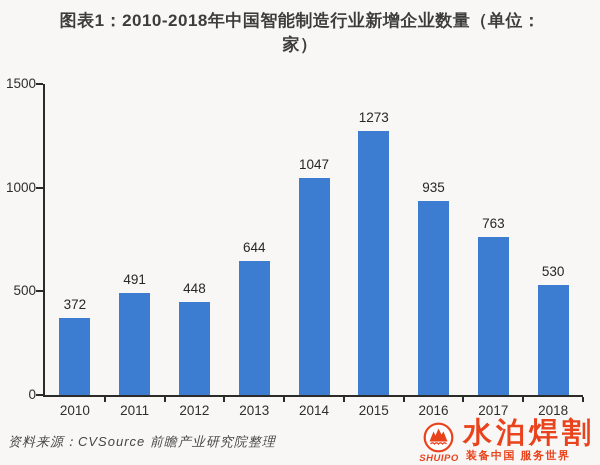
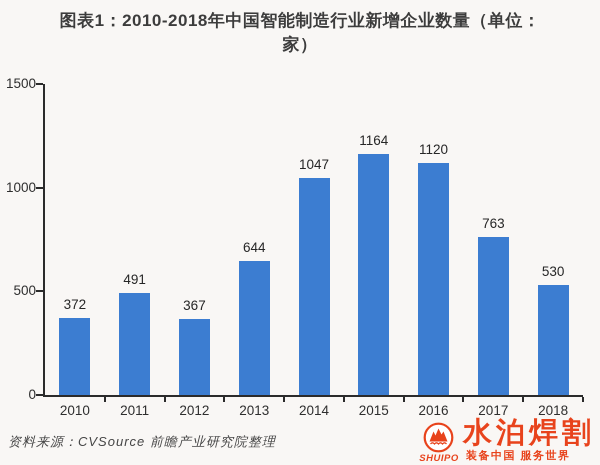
2012: 448 -> 367
2015: 1273 -> 1164
2016: 935 -> 1120
